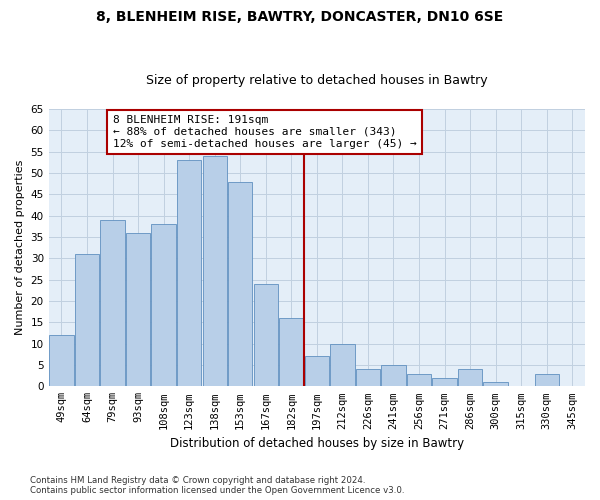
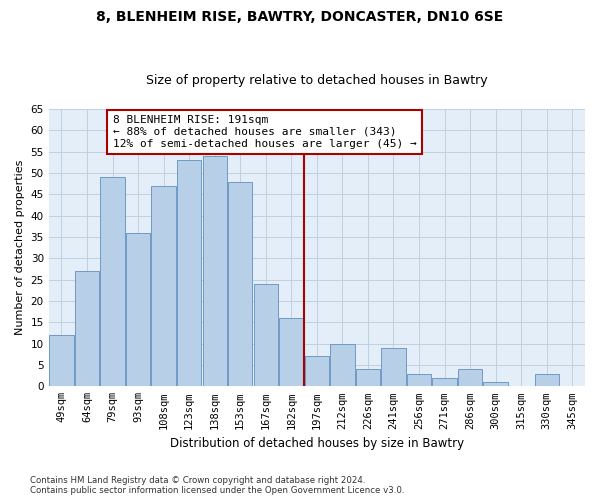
64sqm: 31 -> 27
79sqm: 39 -> 49
108sqm: 38 -> 47
241sqm: 5 -> 9
